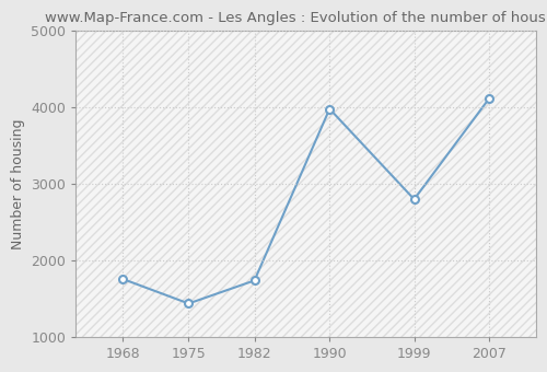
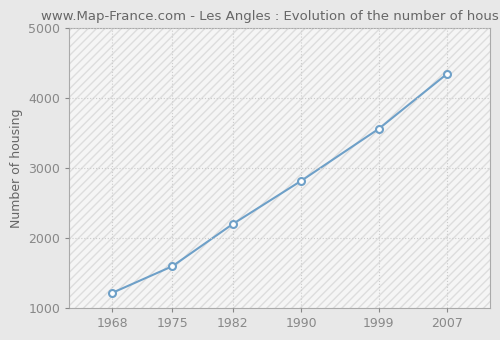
1968: 1760 -> 1220
1975: 1440 -> 1600
1982: 1740 -> 2200
1990: 3980 -> 2820
1999: 2800 -> 3560
2007: 4120 -> 4350
